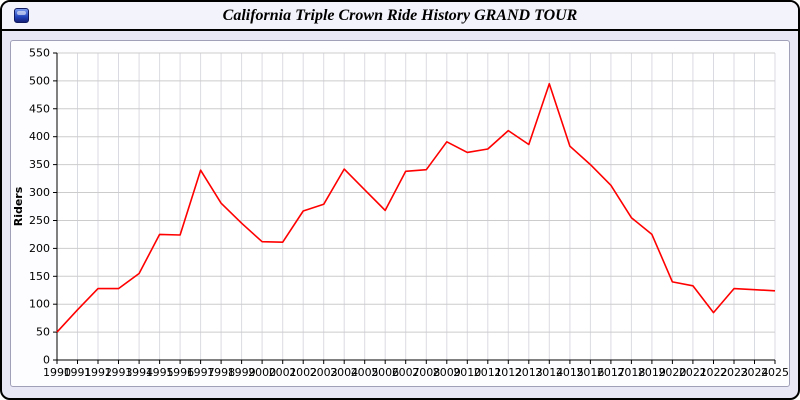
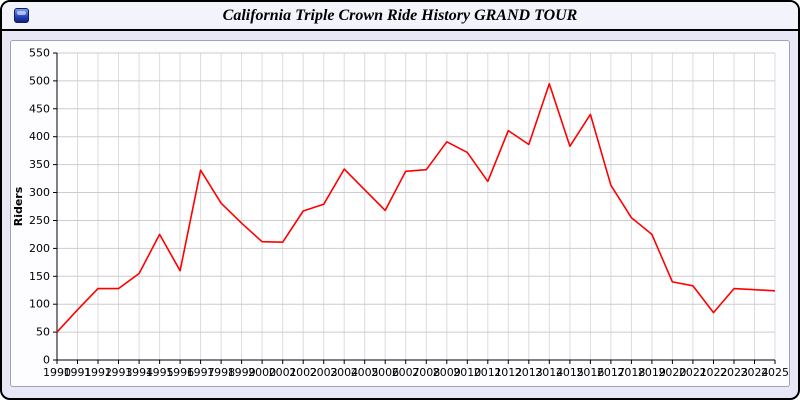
1996: 220 -> 160
2011: 380 -> 320
2016: 350 -> 440
